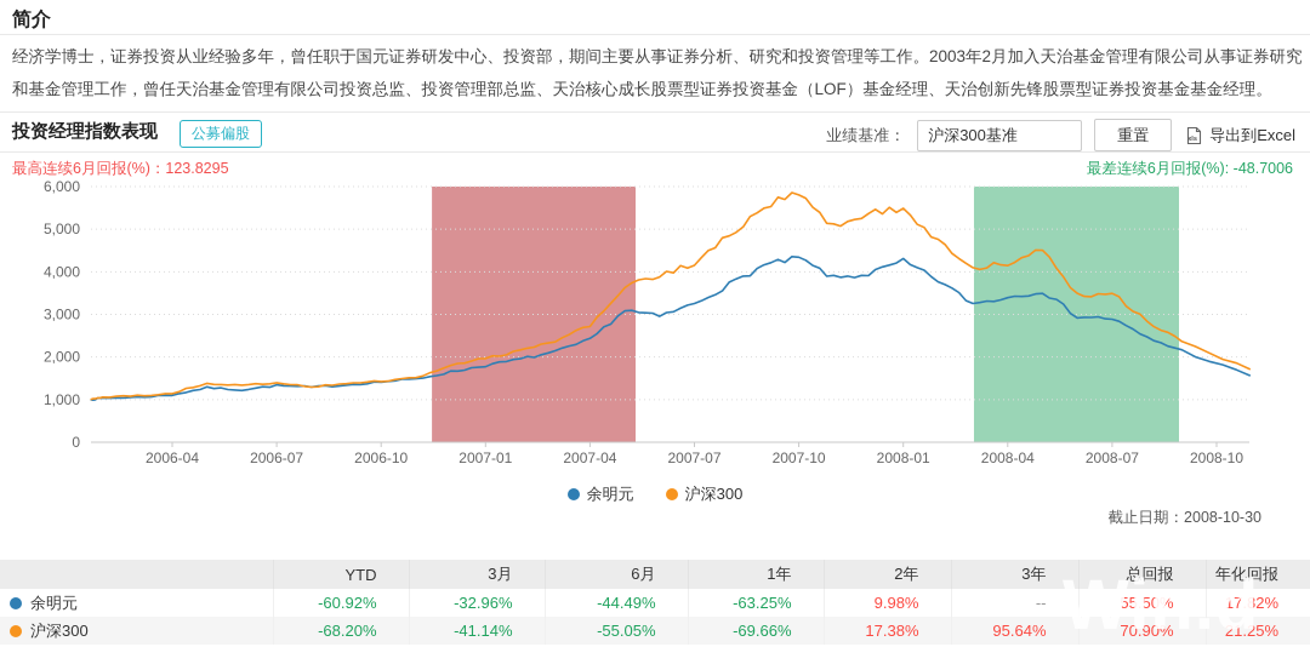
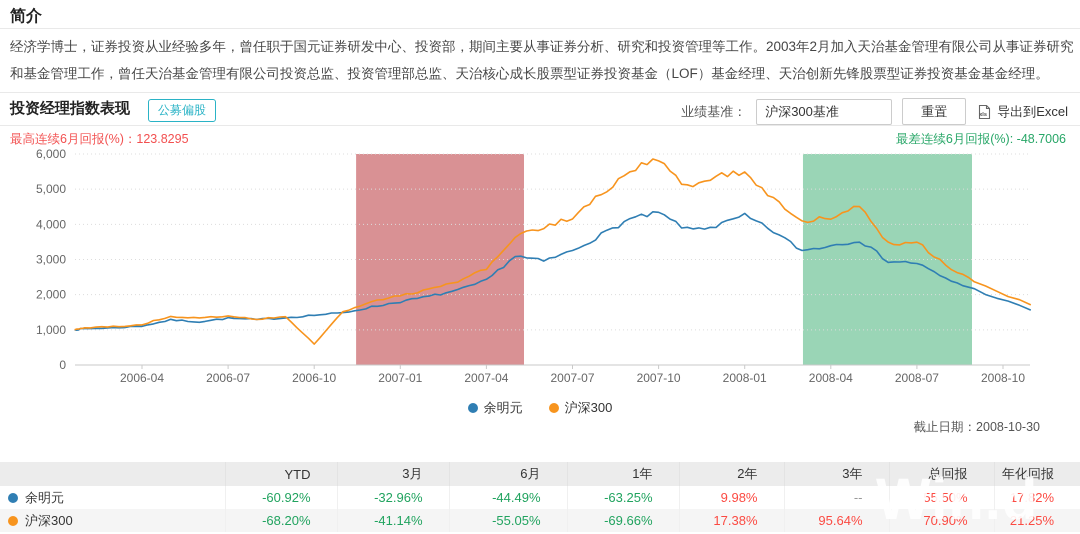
沪深300/2006-10: 1400 -> 600
